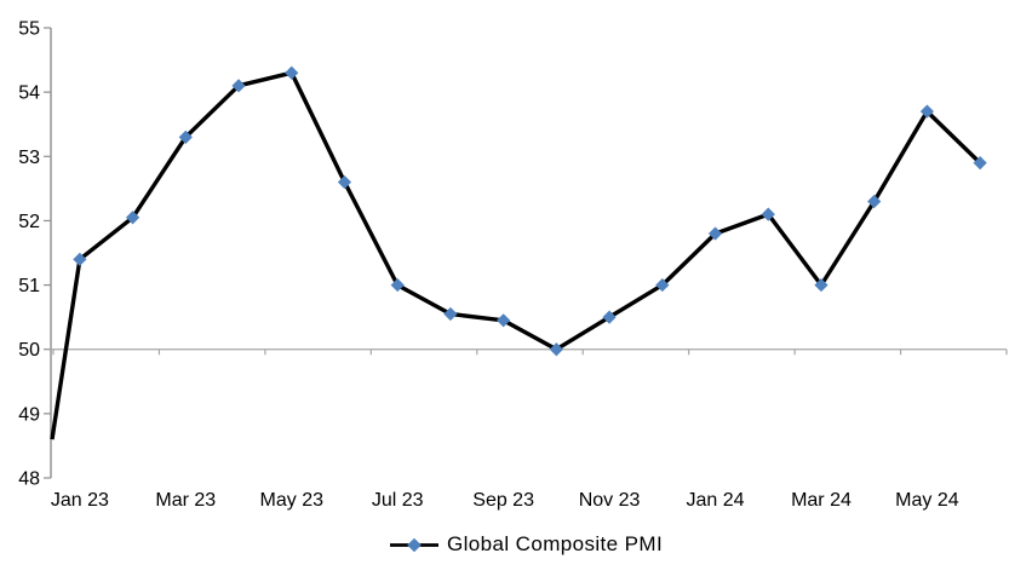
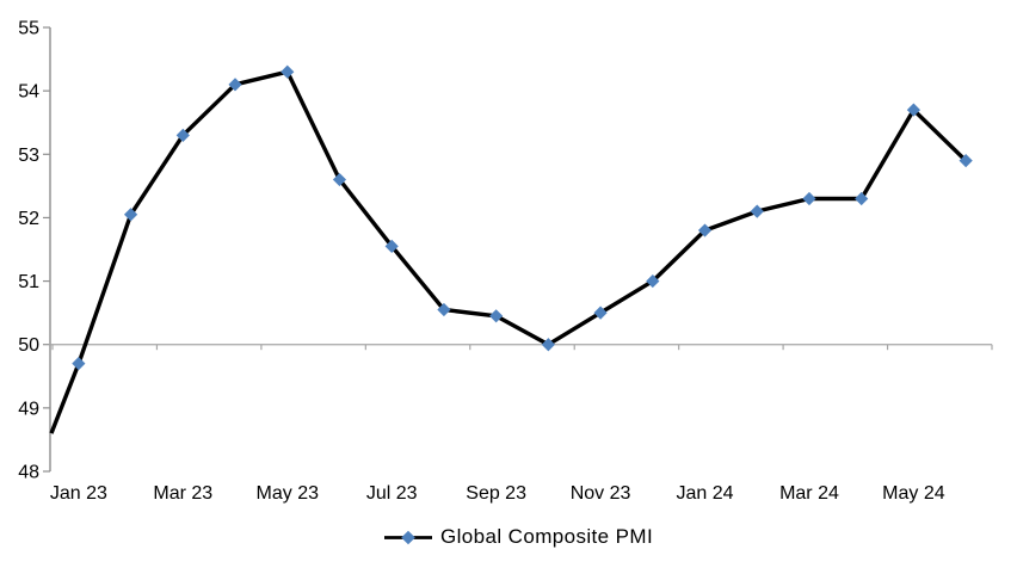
Jan 23: 51.4 -> 49.7
Jul 23: 51.0 -> 51.5
Mar 24: 51.0 -> 52.3
